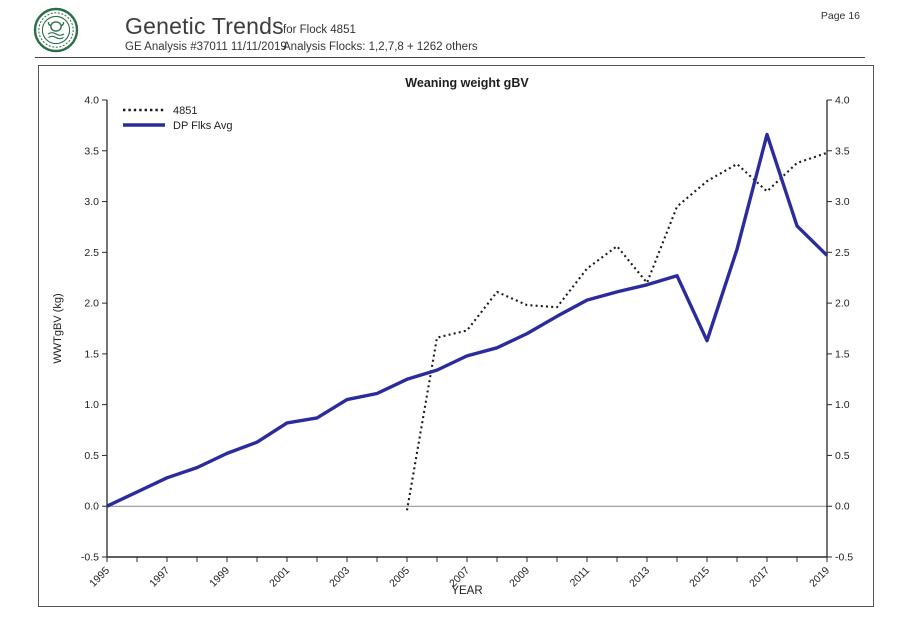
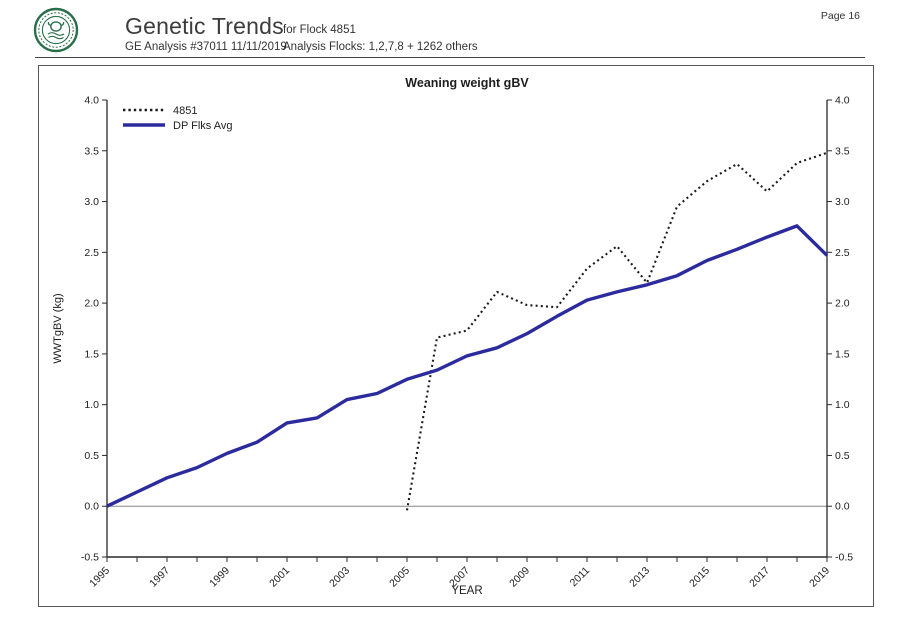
DP Flks Avg/2015: 1.63 -> 2.42
DP Flks Avg/2017: 3.66 -> 2.65
